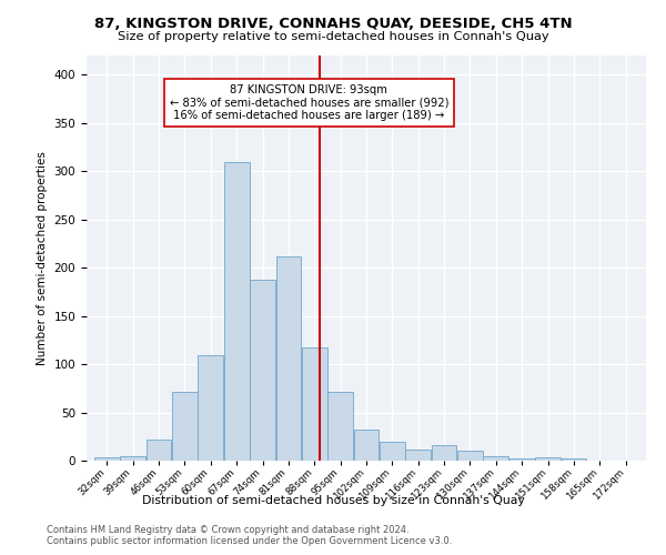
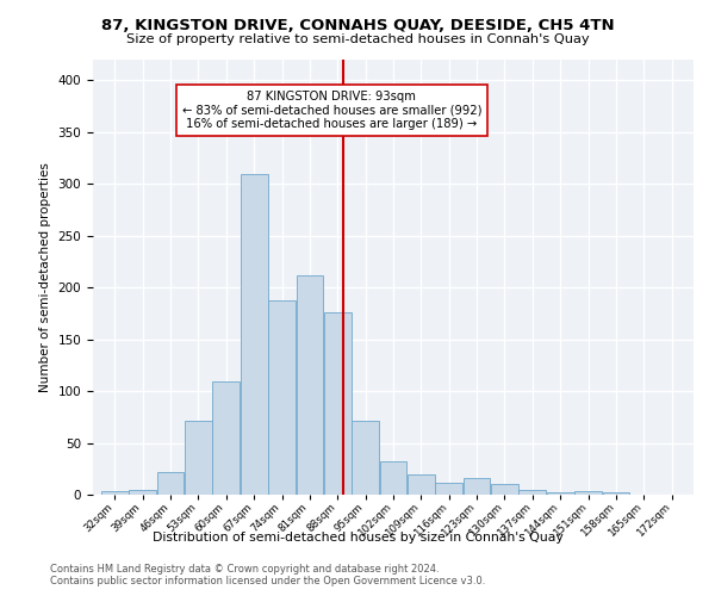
88sqm: 117 -> 176
